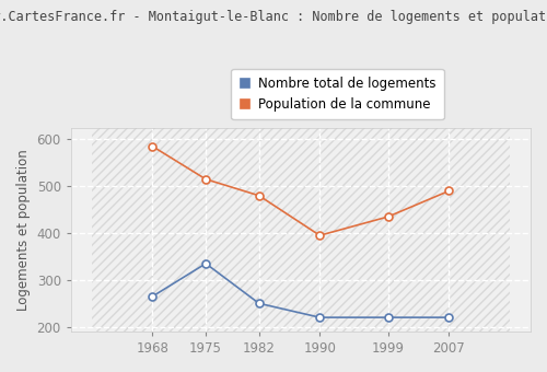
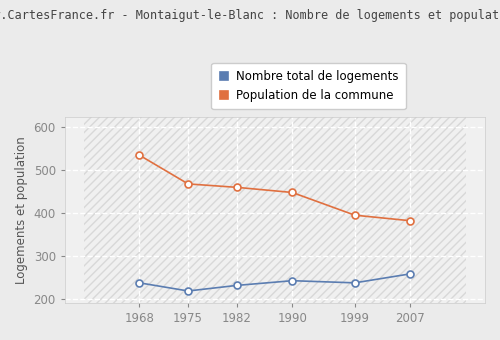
Nombre total de logements/1968: 265 -> 237
Population de la commune/1968: 585 -> 535
Nombre total de logements/1975: 335 -> 218
Population de la commune/1975: 515 -> 468
Nombre total de logements/1982: 250 -> 231
Population de la commune/1982: 480 -> 460
Nombre total de logements/1990: 220 -> 242
Population de la commune/1990: 395 -> 448
Nombre total de logements/1999: 220 -> 237
Population de la commune/1999: 435 -> 395
Nombre total de logements/2007: 220 -> 258
Population de la commune/2007: 490 -> 382
